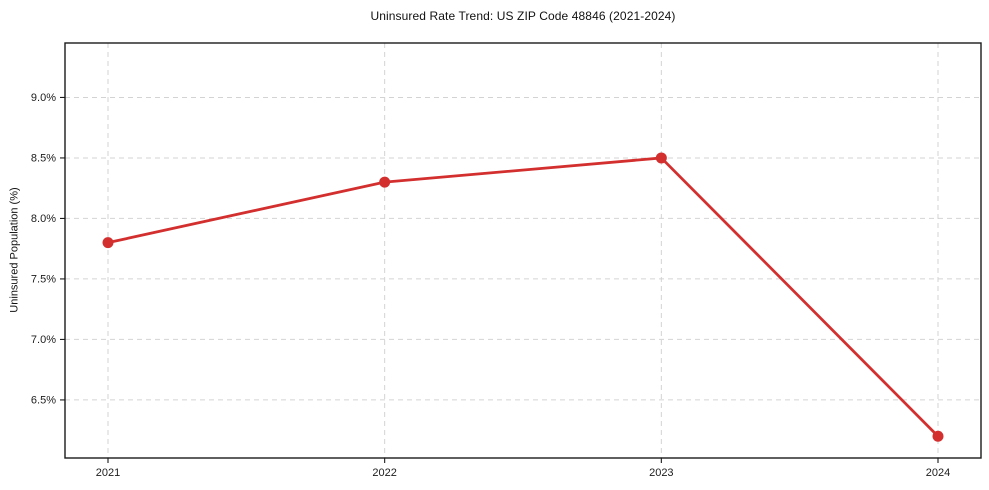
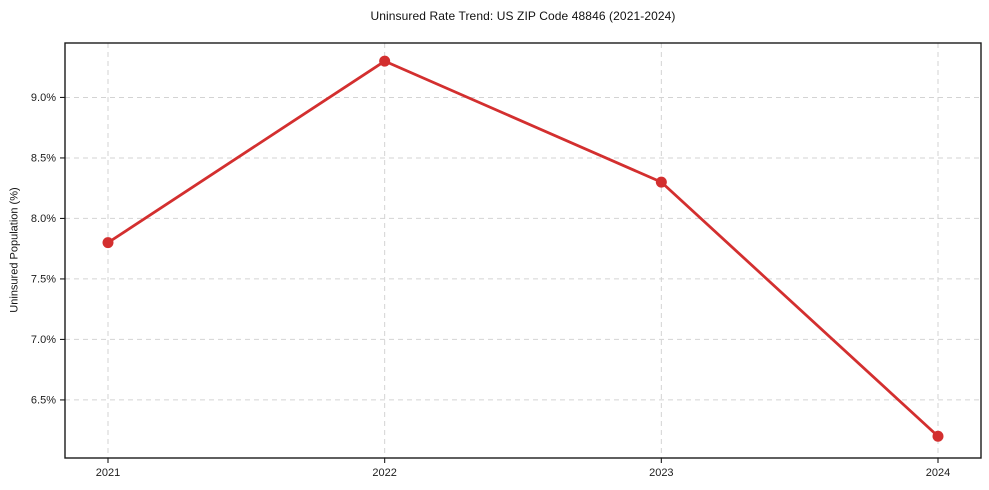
2022: 8.3% -> 9.3%
2023: 8.5% -> 8.3%
